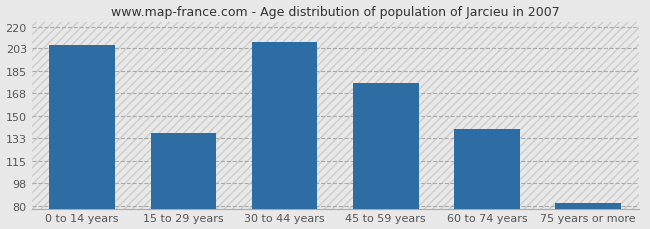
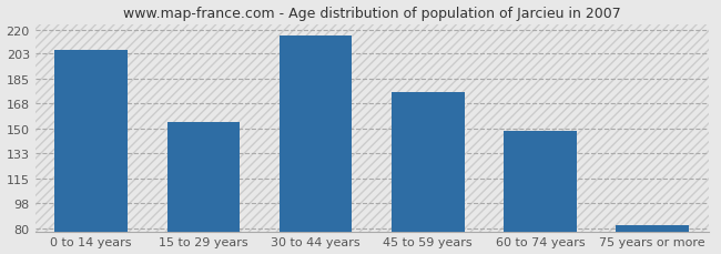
15 to 29 years: 137 -> 155
30 to 44 years: 208 -> 216
60 to 74 years: 140 -> 149
